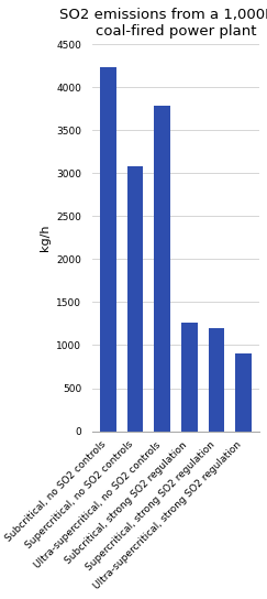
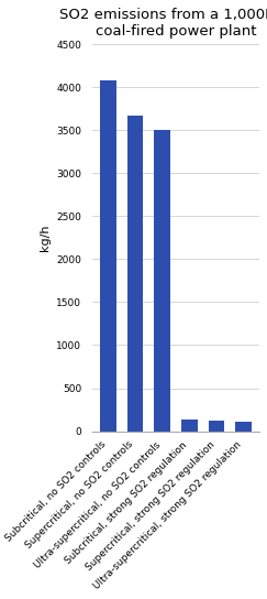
Subcritical, no SO2 controls: 4240 -> 4080
Supercritical, no SO2 controls: 3080 -> 3670
Ultra-supercritical, no SO2 controls: 3780 -> 3510
Subcritical, strong SO2 regulation: 1260 -> 130
Supercritical, strong SO2 regulation: 1200 -> 120
Ultra-supercritical, strong SO2 regulation: 900 -> 110
